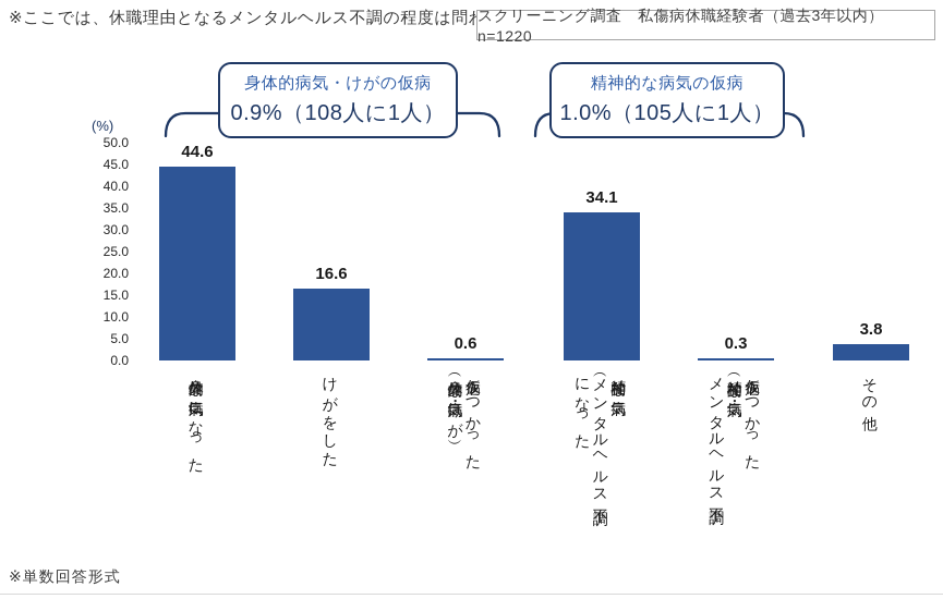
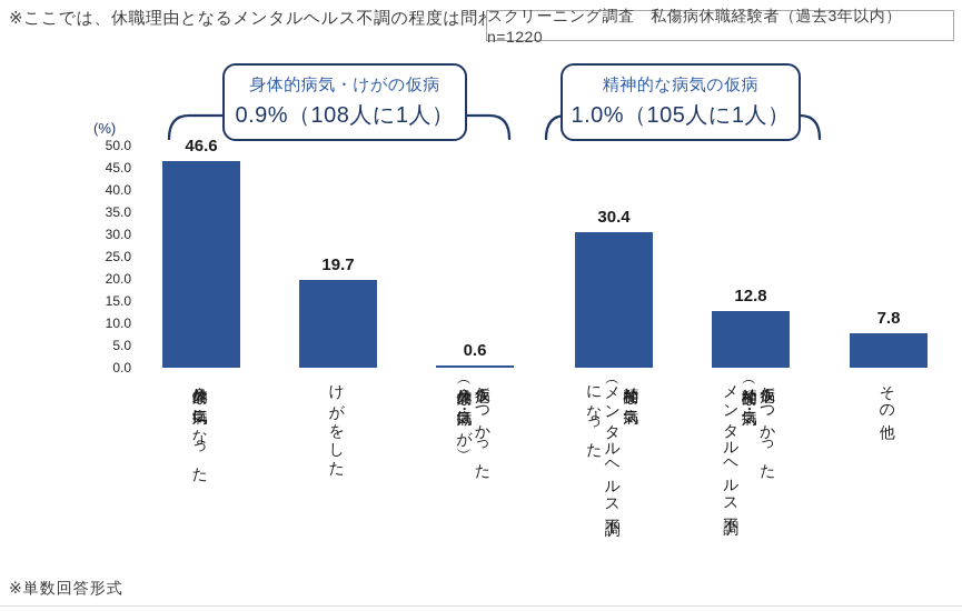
身体的な病気になった: 44.6 -> 46.6
けがをした: 16.6 -> 19.7
精神的な病気（メンタルヘルス不調）になった: 34.1 -> 30.4
仮病をつかった（精神的な病気・メンタルヘルス不調）: 0.3 -> 12.8
その他: 3.8 -> 7.8
